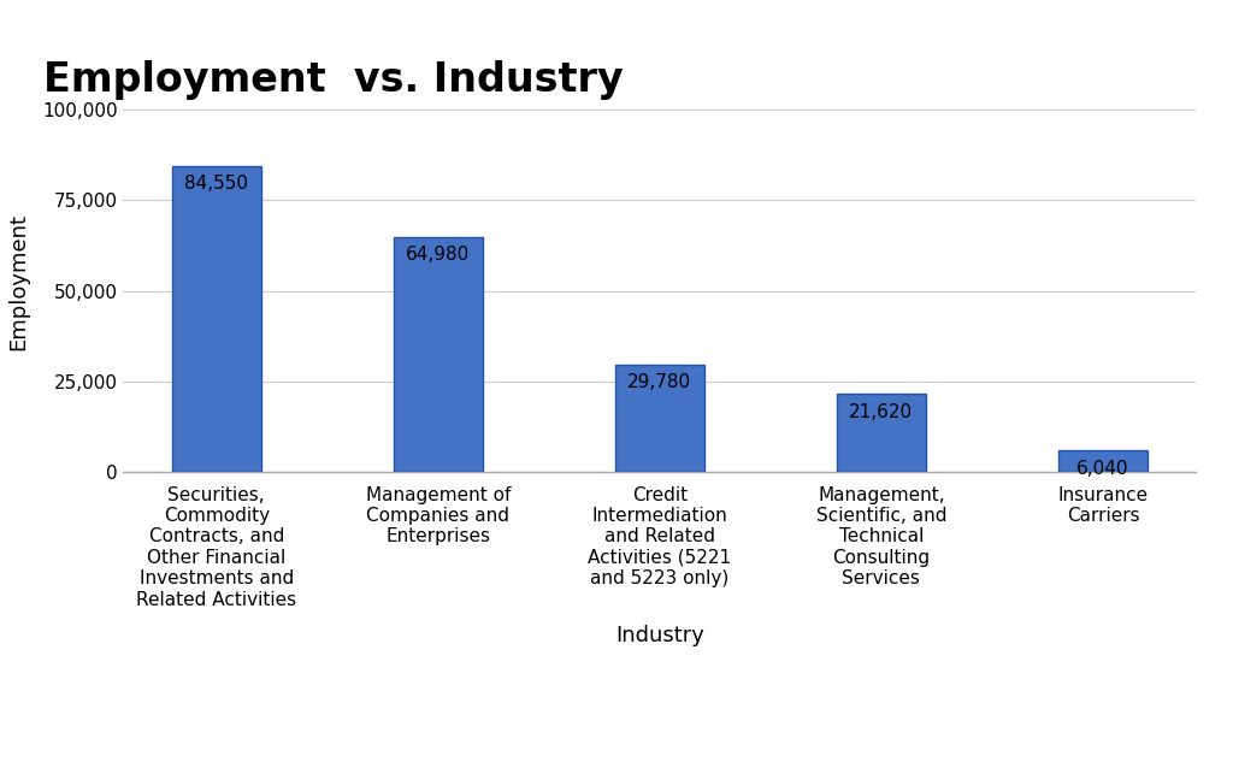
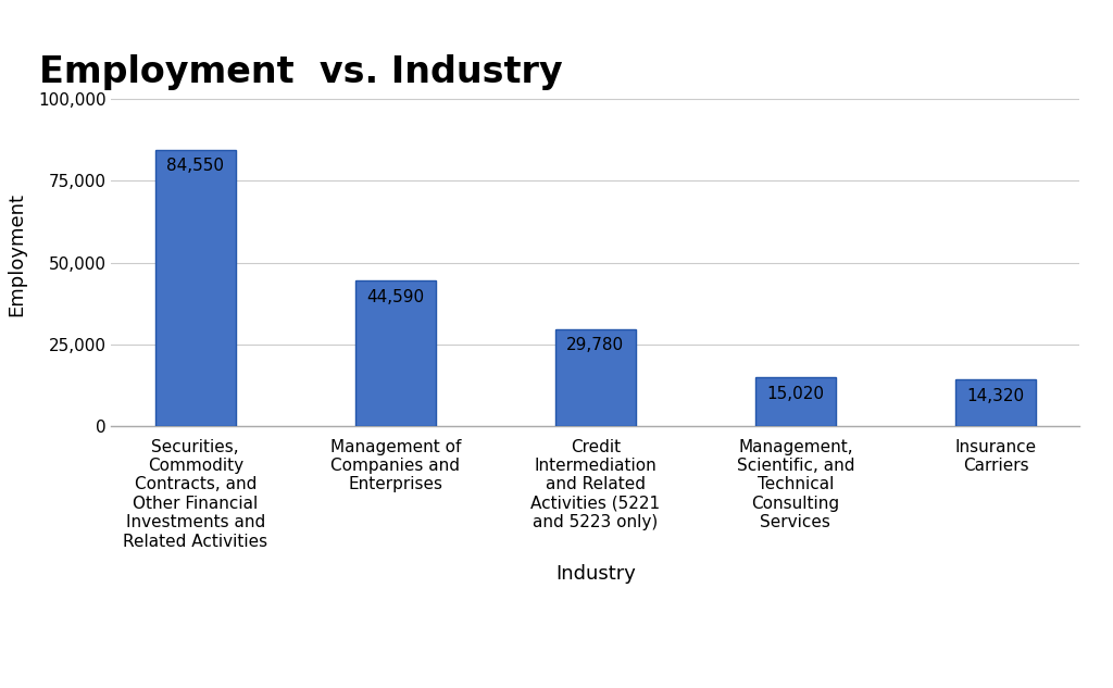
Management of Companies and Enterprises: 64,980 -> 44,590
Management, Scientific, and Technical Consulting Services: 21,620 -> 15,020
Insurance Carriers: 6,040 -> 14,320
